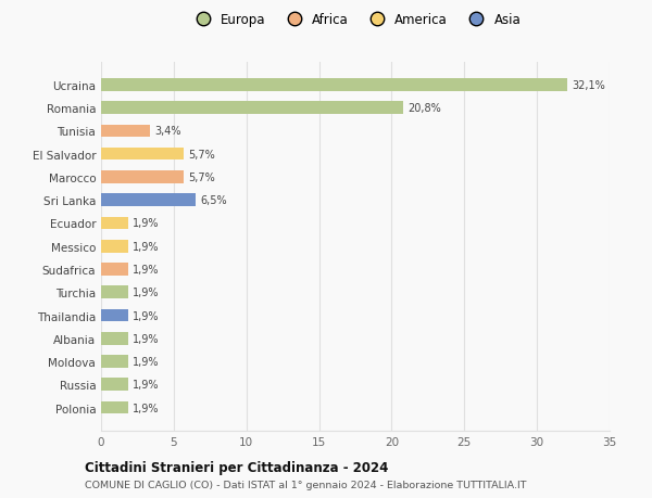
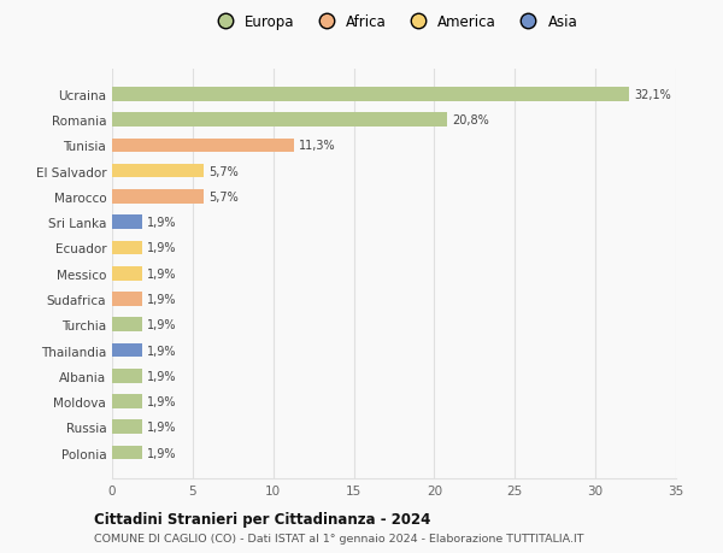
Tunisia: 3,4% -> 11,3%
Sri Lanka: 6,5% -> 1,9%
